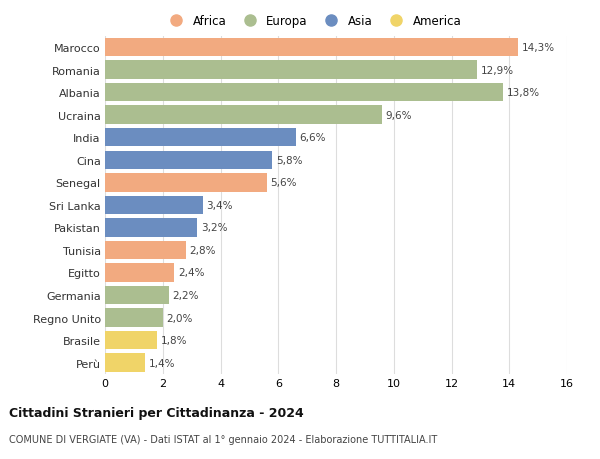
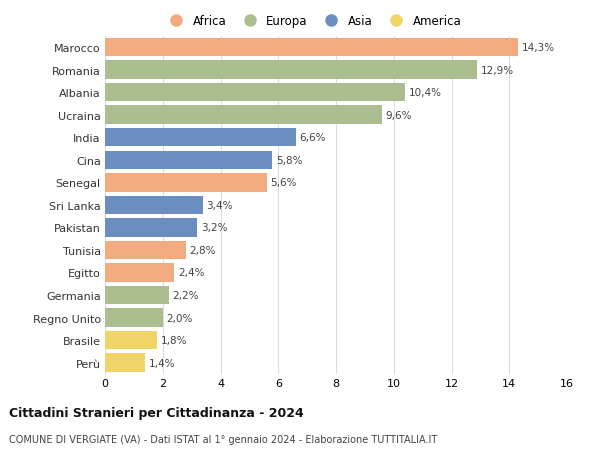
Albania: 13,8% -> 10,4%
